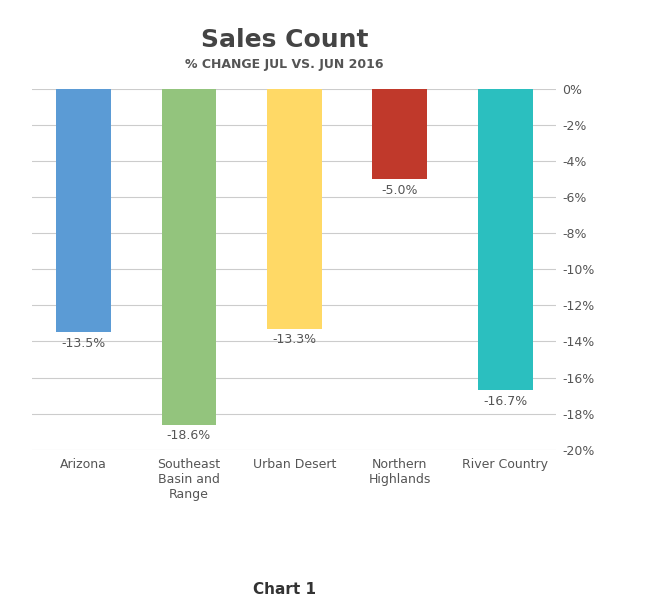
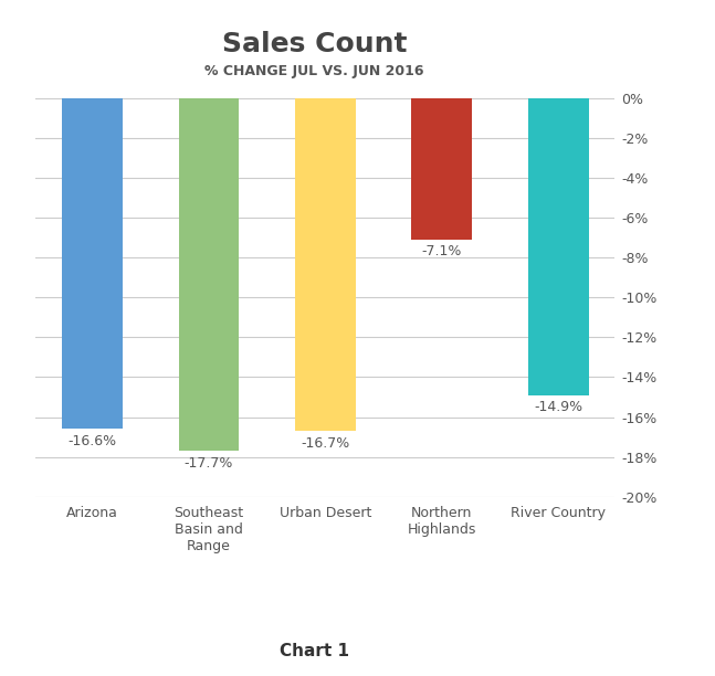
Arizona: -13.5% -> -16.6%
Southeast Basin and Range: -18.6% -> -17.7%
Urban Desert: -13.3% -> -16.7%
Northern Highlands: -5.0% -> -7.1%
River Country: -16.7% -> -14.9%
